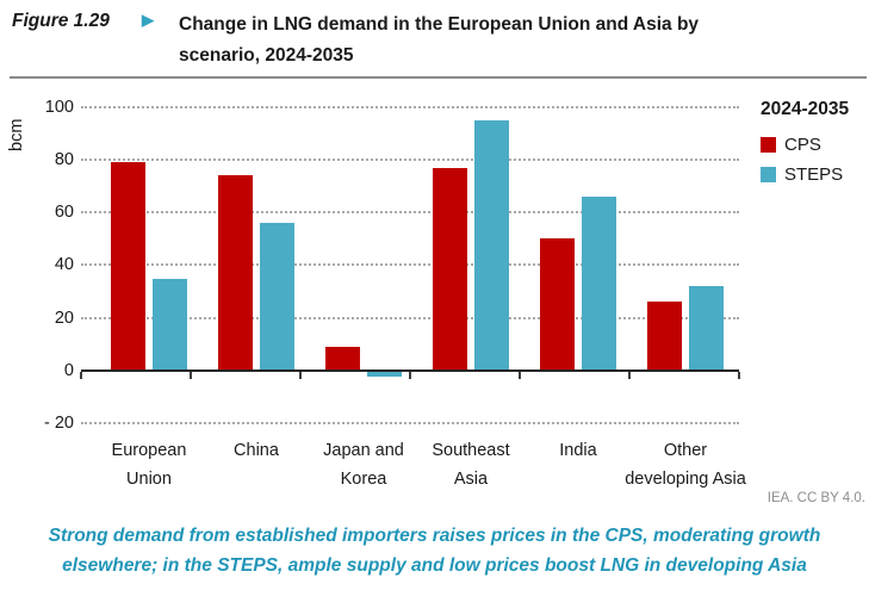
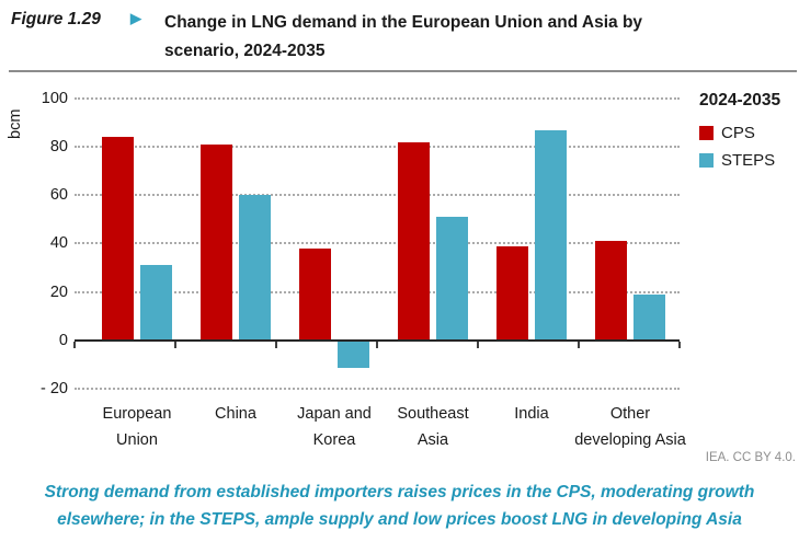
CPS/European Union: 79 -> 84
STEPS/European Union: 35 -> 31
CPS/China: 74 -> 81
STEPS/China: 56 -> 60
CPS/Japan and Korea: 9 -> 38
STEPS/Japan and Korea: -2 -> -11
CPS/Southeast Asia: 77 -> 82
STEPS/Southeast Asia: 95 -> 51
CPS/India: 50 -> 39
STEPS/India: 66 -> 87
CPS/Other developing Asia: 26 -> 41
STEPS/Other developing Asia: 32 -> 19
